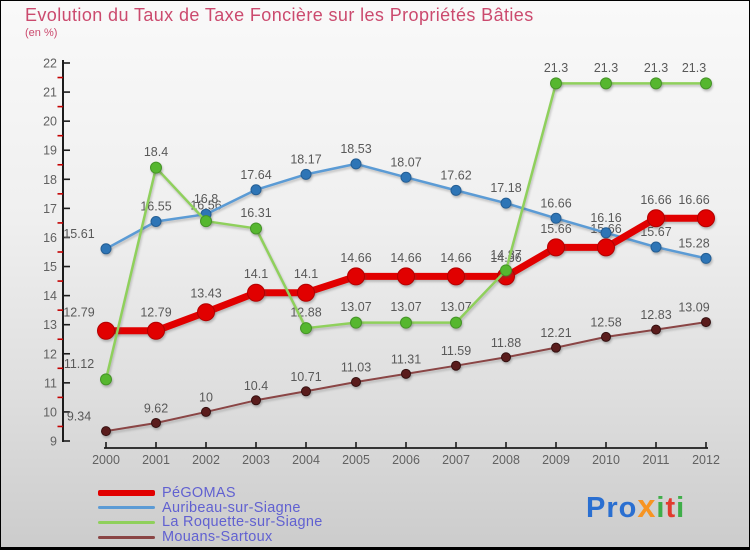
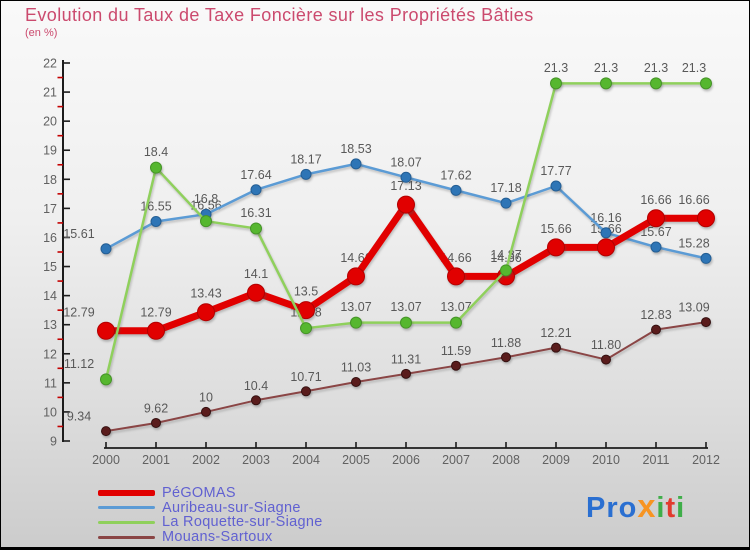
PéGOMAS/2004: 14.1 -> 13.5
PéGOMAS/2006: 14.66 -> 17.13
Auribeau-sur-Siagne/2009: 16.66 -> 17.77
Mouans-Sartoux/2010: 12.58 -> 11.80
